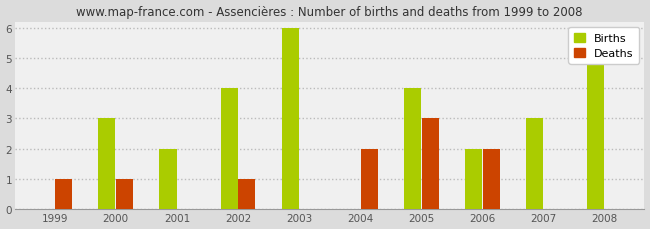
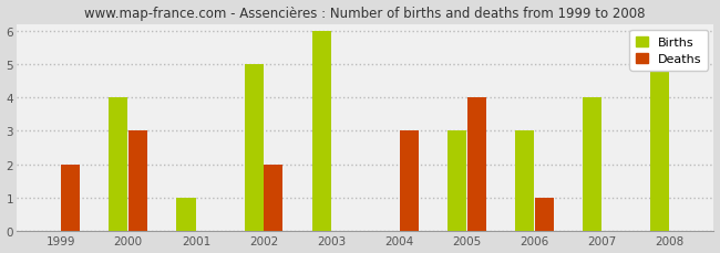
Deaths/1999: 1 -> 2
Births/2000: 3 -> 4
Deaths/2000: 1 -> 3
Births/2001: 2 -> 1
Births/2002: 4 -> 5
Deaths/2002: 1 -> 2
Deaths/2004: 2 -> 3
Births/2005: 4 -> 3
Deaths/2005: 3 -> 4
Births/2006: 2 -> 3
Deaths/2006: 2 -> 1
Births/2007: 3 -> 4
